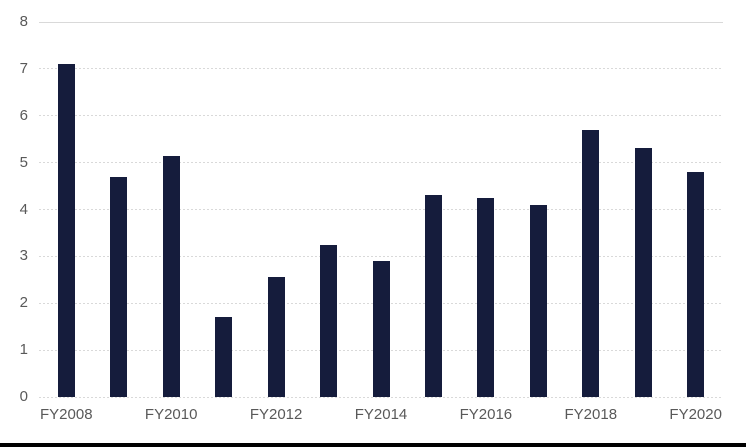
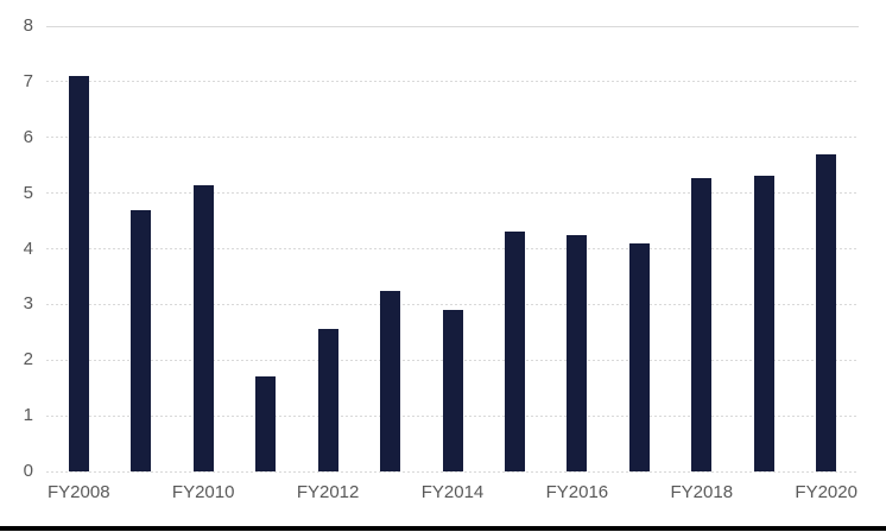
FY2018: 5.7 -> 5.3
FY2020: 4.8 -> 5.7
